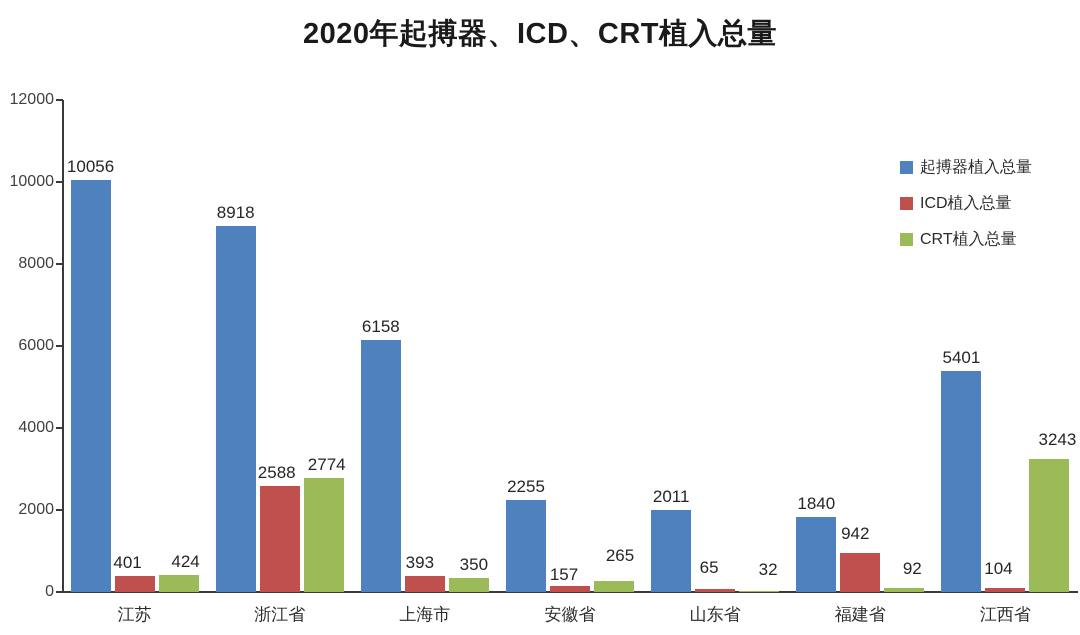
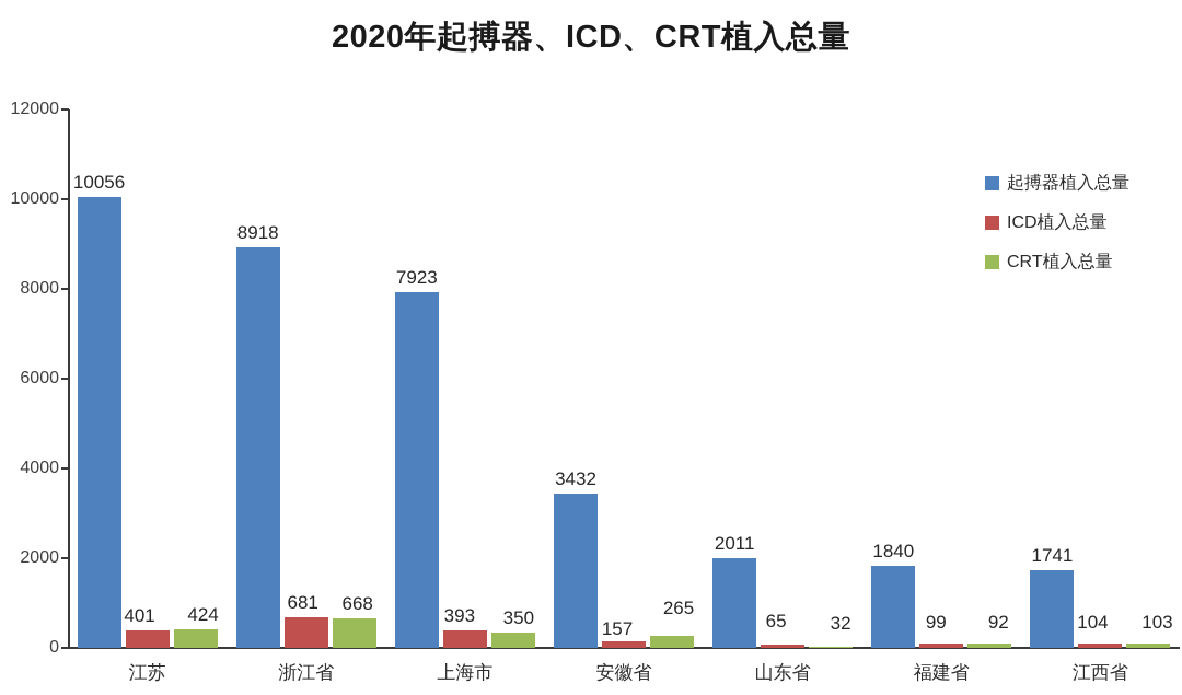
ICD植入总量/浙江省: 2588 -> 681
CRT植入总量/浙江省: 2774 -> 668
起搏器植入总量/上海市: 6158 -> 7923
起搏器植入总量/安徽省: 2255 -> 3432
ICD植入总量/福建省: 942 -> 99
起搏器植入总量/江西省: 5401 -> 1741
CRT植入总量/江西省: 3243 -> 103
